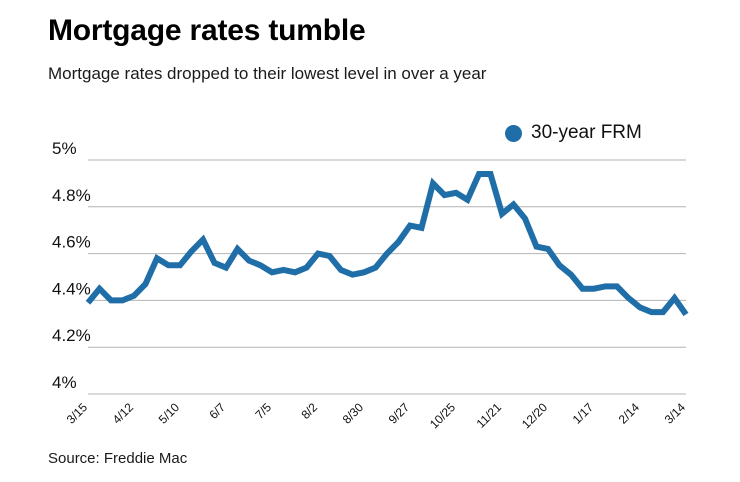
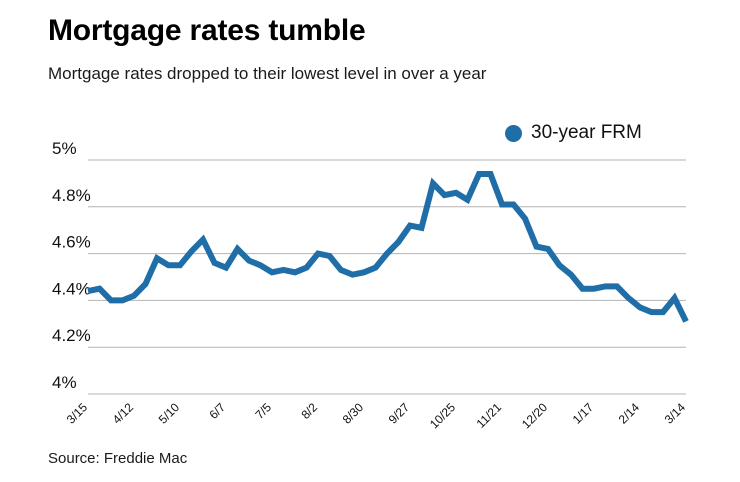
3/15: 4.39% -> 4.44%
11/21: 4.77% -> 4.81%
3/14: 4.34% -> 4.31%
